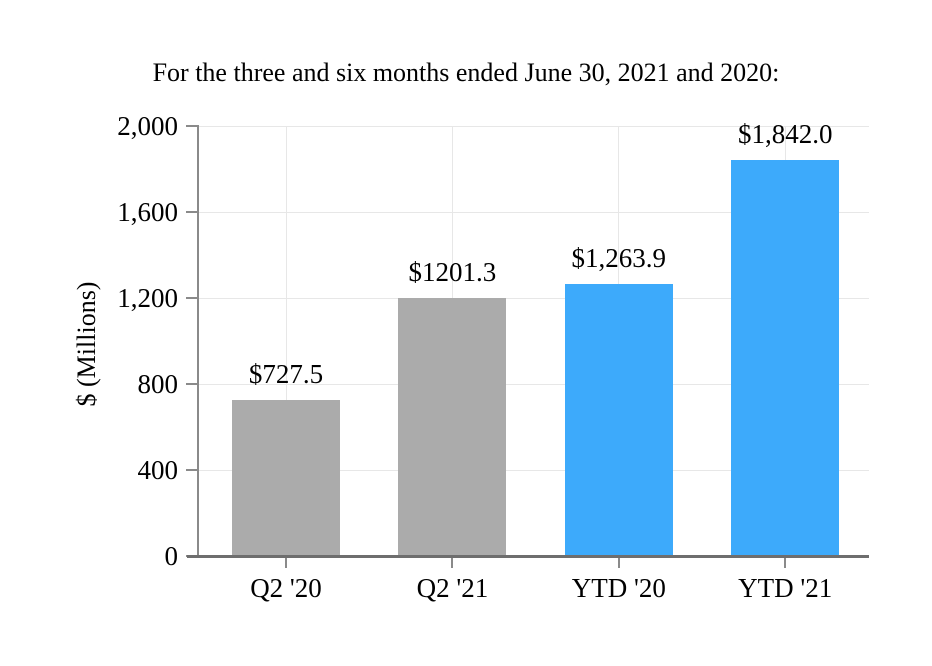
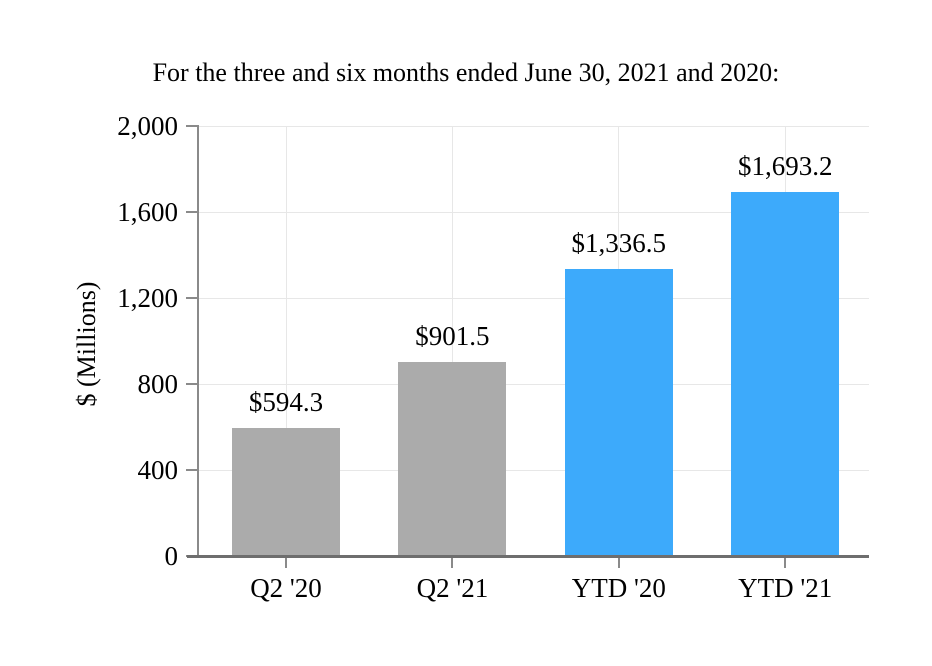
Q2 '20: $727.5 -> $594.3
Q2 '21: $1201.3 -> $901.5
YTD '20: $1,263.9 -> $1,336.5
YTD '21: $1,842.0 -> $1,693.2
